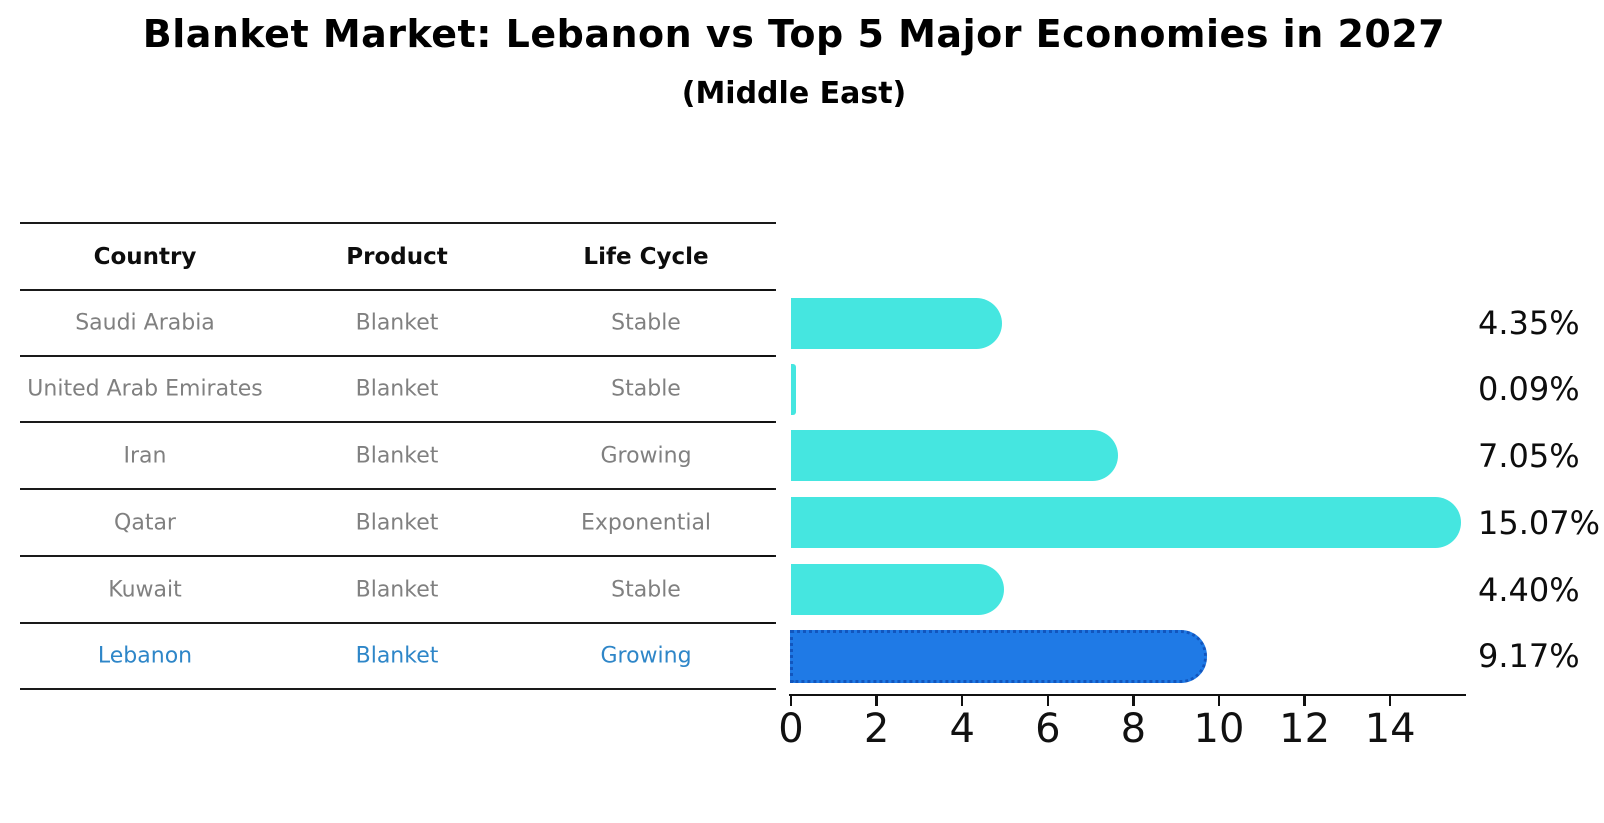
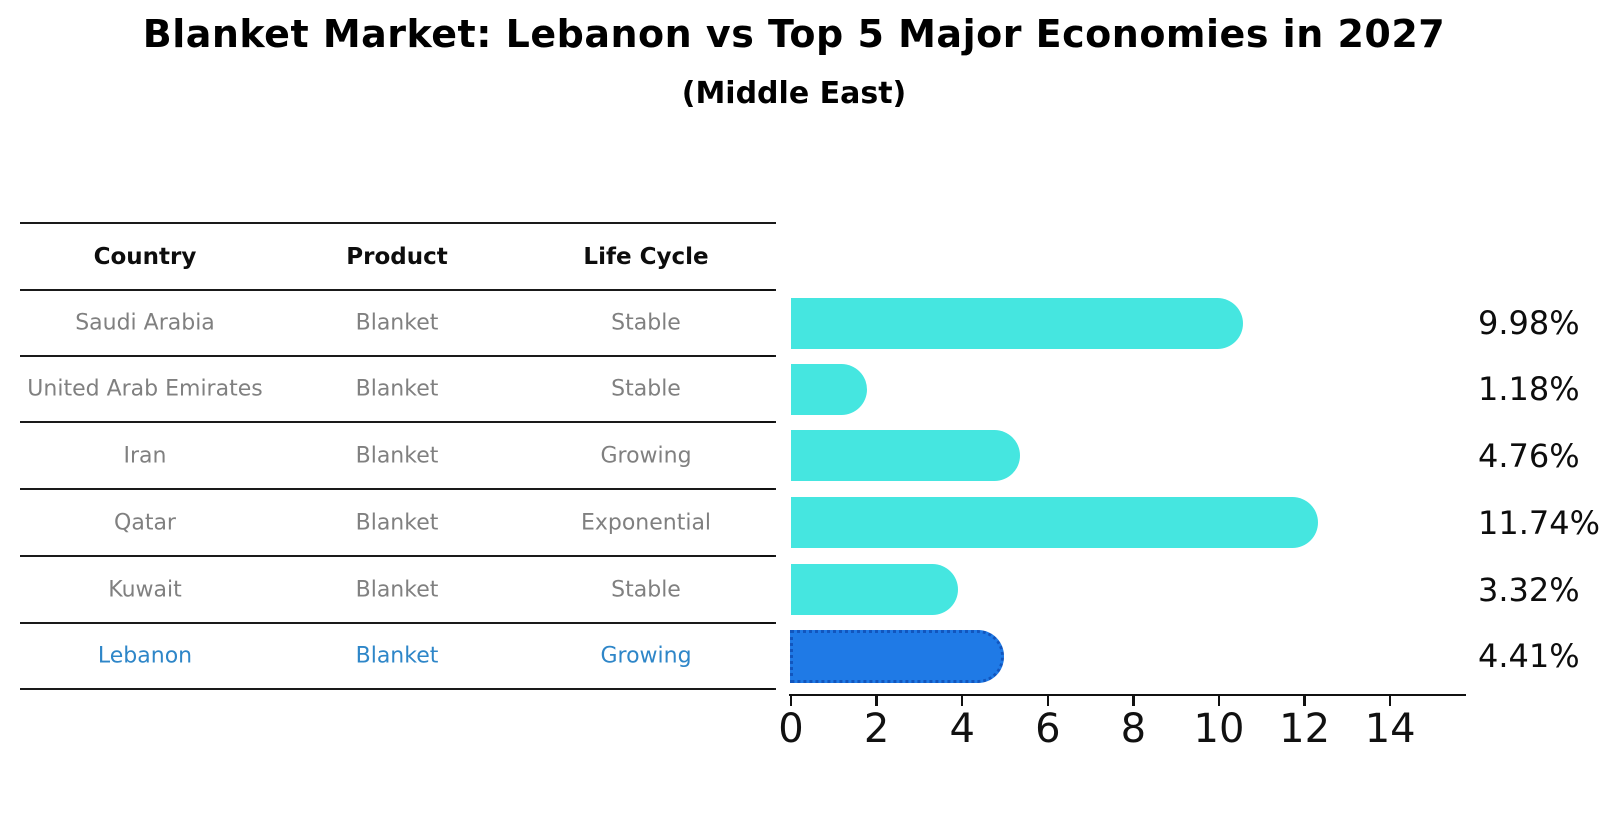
Saudi Arabia: 4.35% -> 9.98%
United Arab Emirates: 0.09% -> 1.18%
Iran: 7.05% -> 4.76%
Qatar: 15.07% -> 11.74%
Kuwait: 4.40% -> 3.32%
Lebanon: 9.17% -> 4.41%
